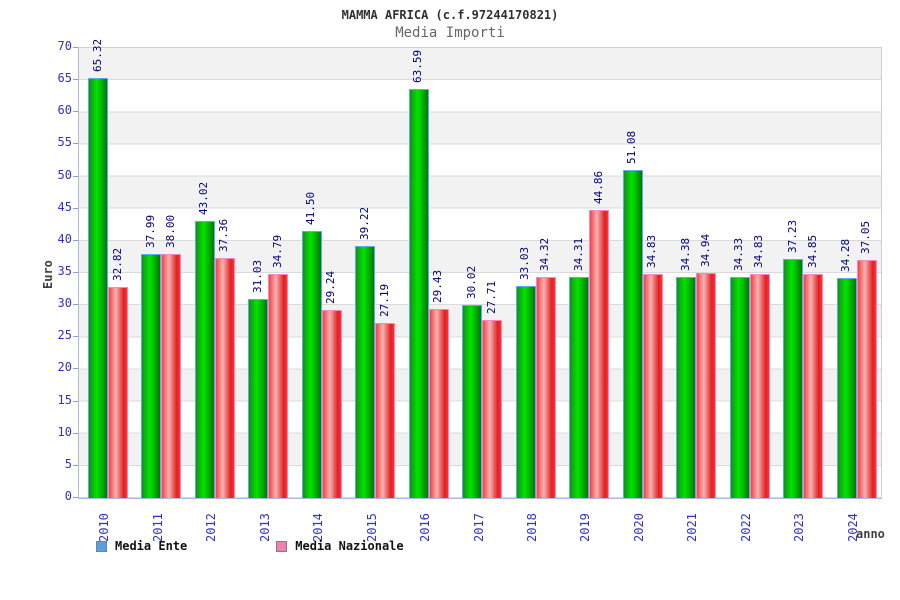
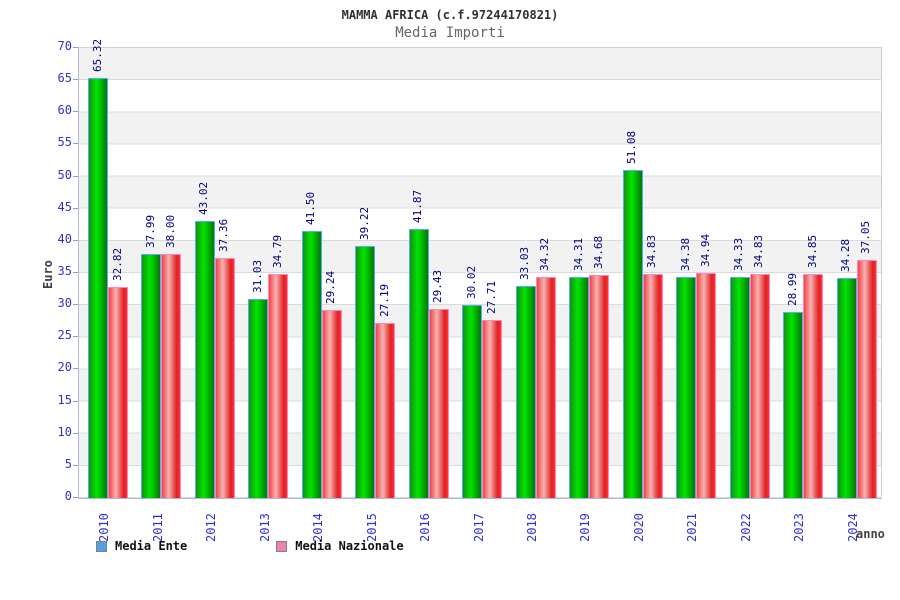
Media Ente/2016: 63.59 -> 41.87
Media Nazionale/2019: 44.86 -> 34.68
Media Ente/2023: 37.23 -> 28.99
